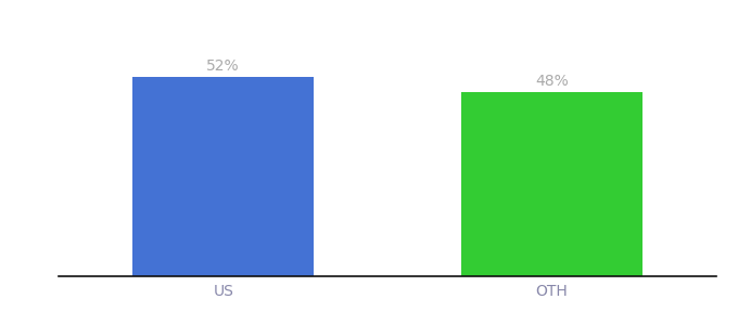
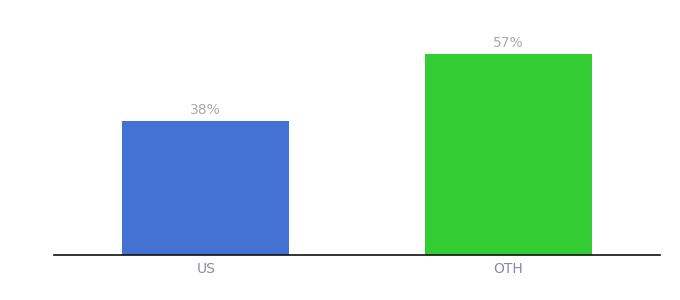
US: 52% -> 38%
OTH: 48% -> 57%
